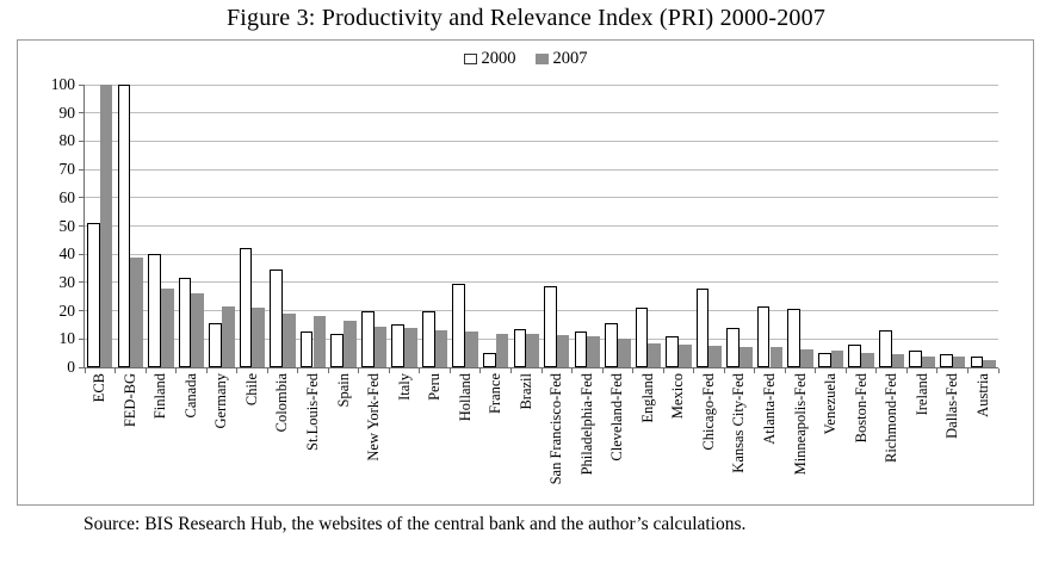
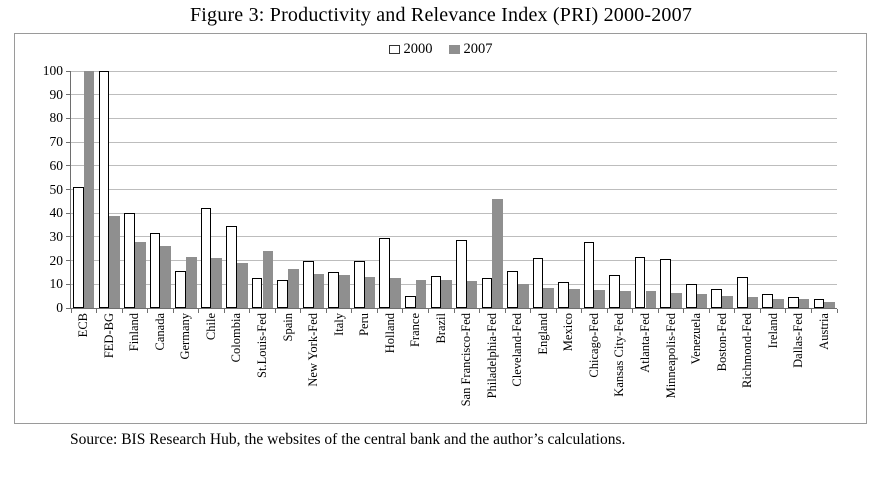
2007/St.Louis-Fed: 18 -> 24
2007/Philadelphia-Fed: 11 -> 46
2000/Venezuela: 5 -> 10
